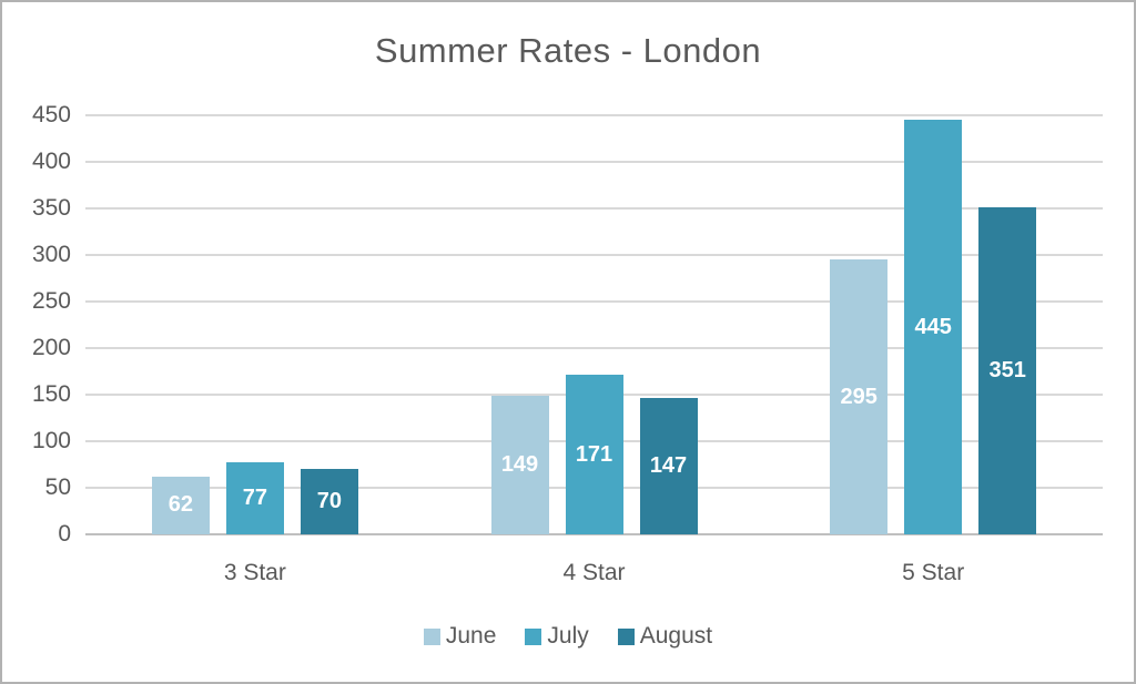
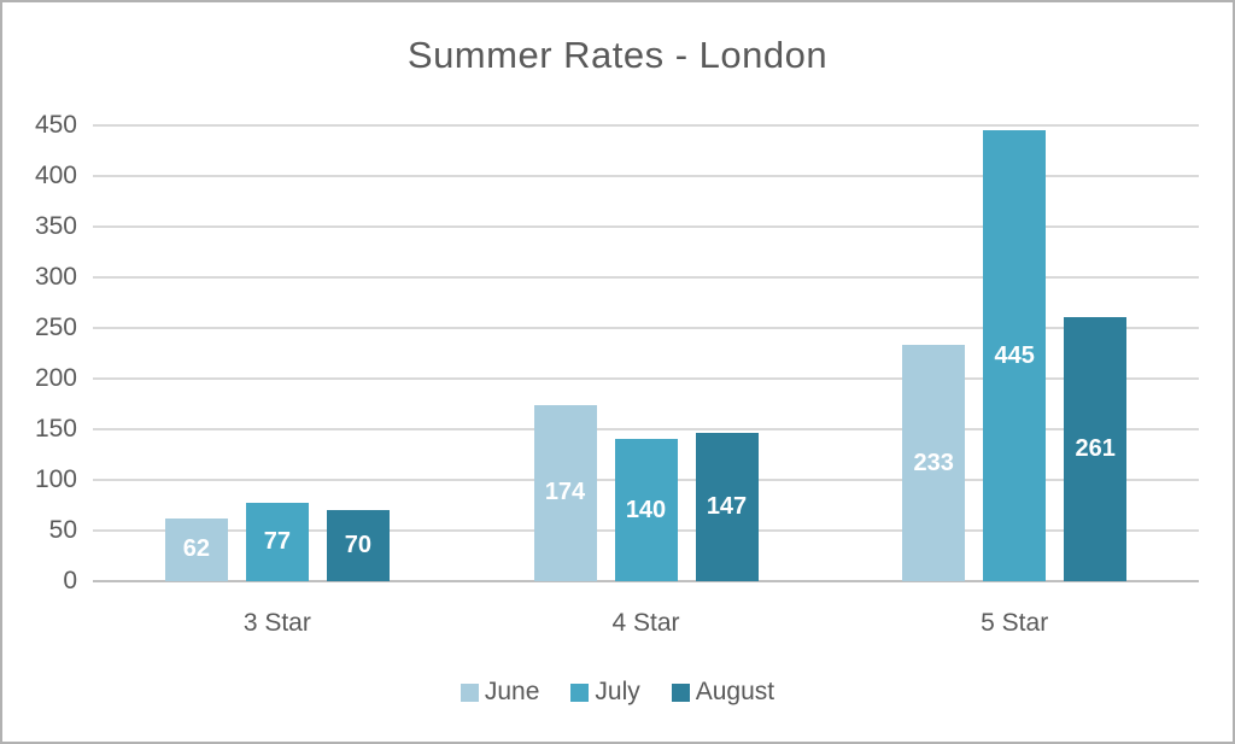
June/4 Star: 149 -> 174
July/4 Star: 171 -> 140
June/5 Star: 295 -> 233
August/5 Star: 351 -> 261
